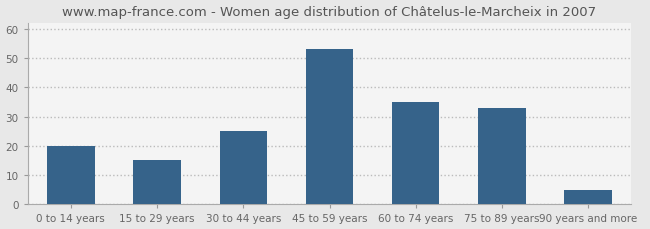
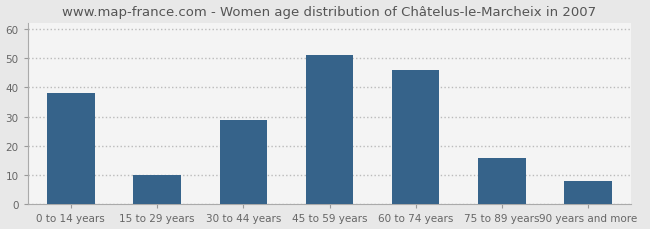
0 to 14 years: 20 -> 38
15 to 29 years: 15 -> 10
30 to 44 years: 25 -> 29
45 to 59 years: 53 -> 51
60 to 74 years: 35 -> 46
75 to 89 years: 33 -> 16
90 years and more: 5 -> 8
